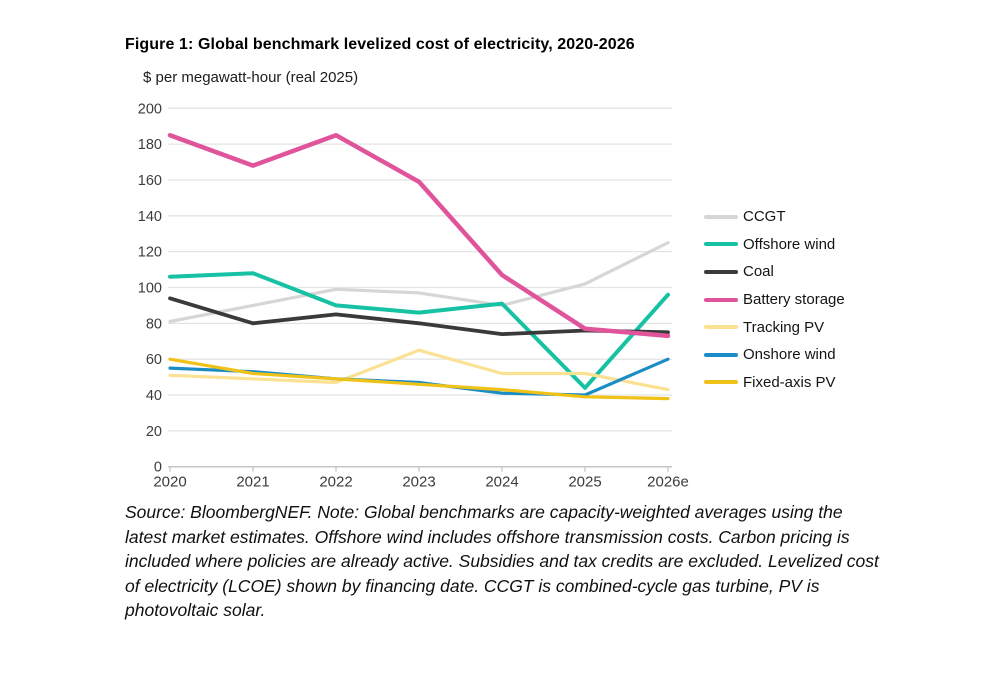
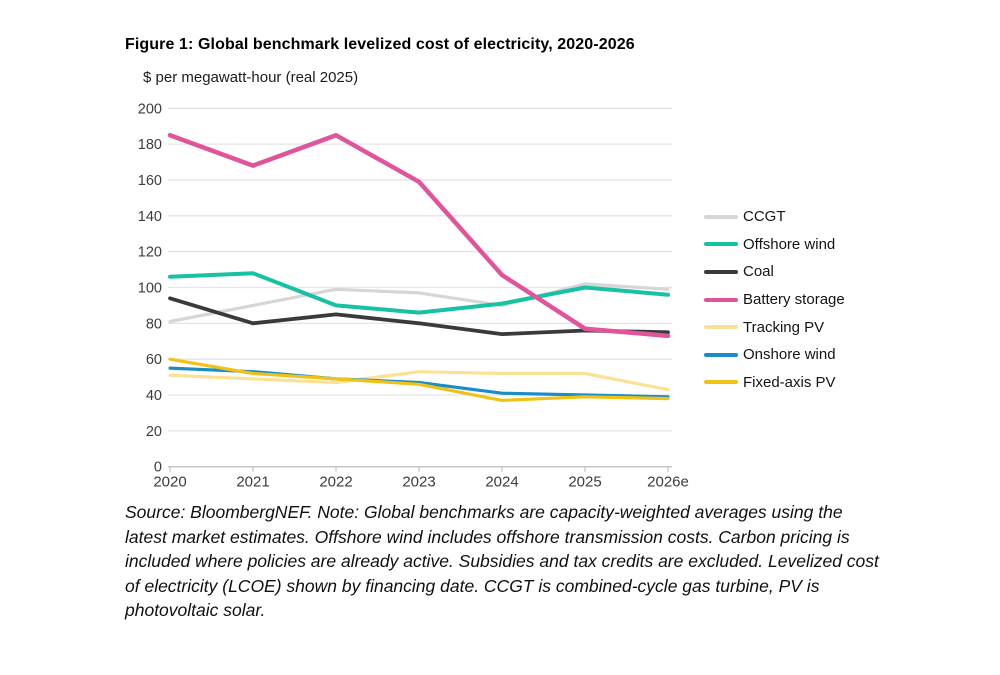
Tracking PV/2023: 65 -> 53
Fixed-axis PV/2024: 43 -> 37
Offshore wind/2025: 44 -> 100
CCGT/2026e: 125 -> 99
Onshore wind/2026e: 60 -> 39
